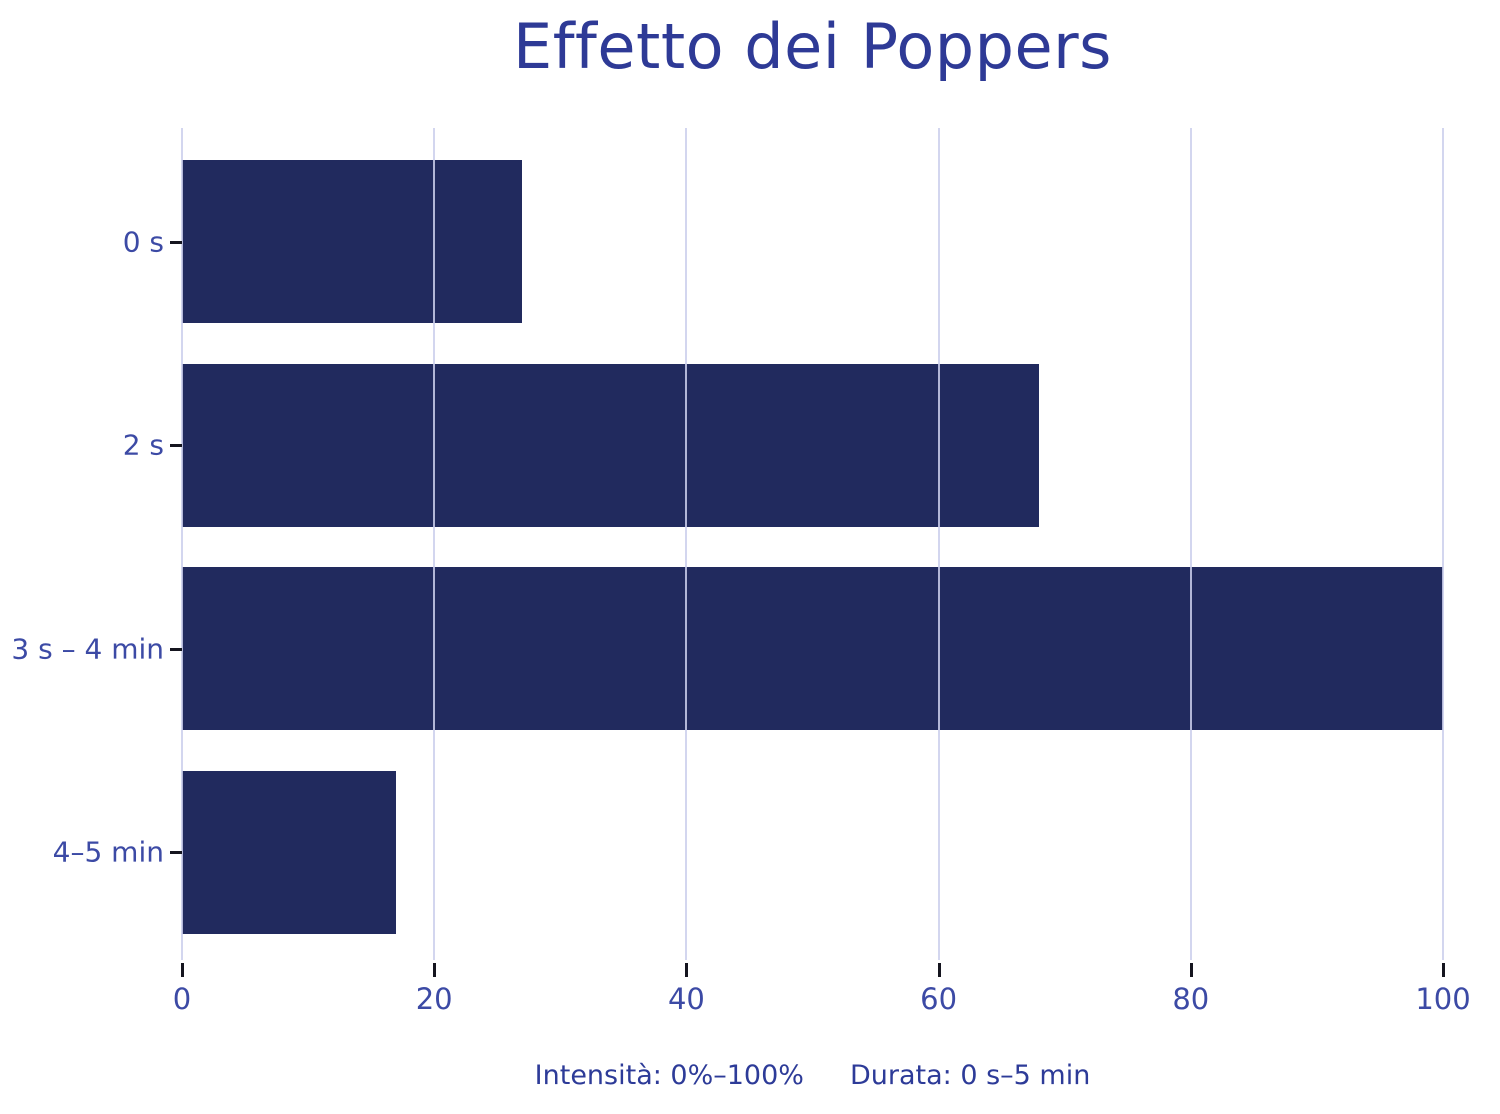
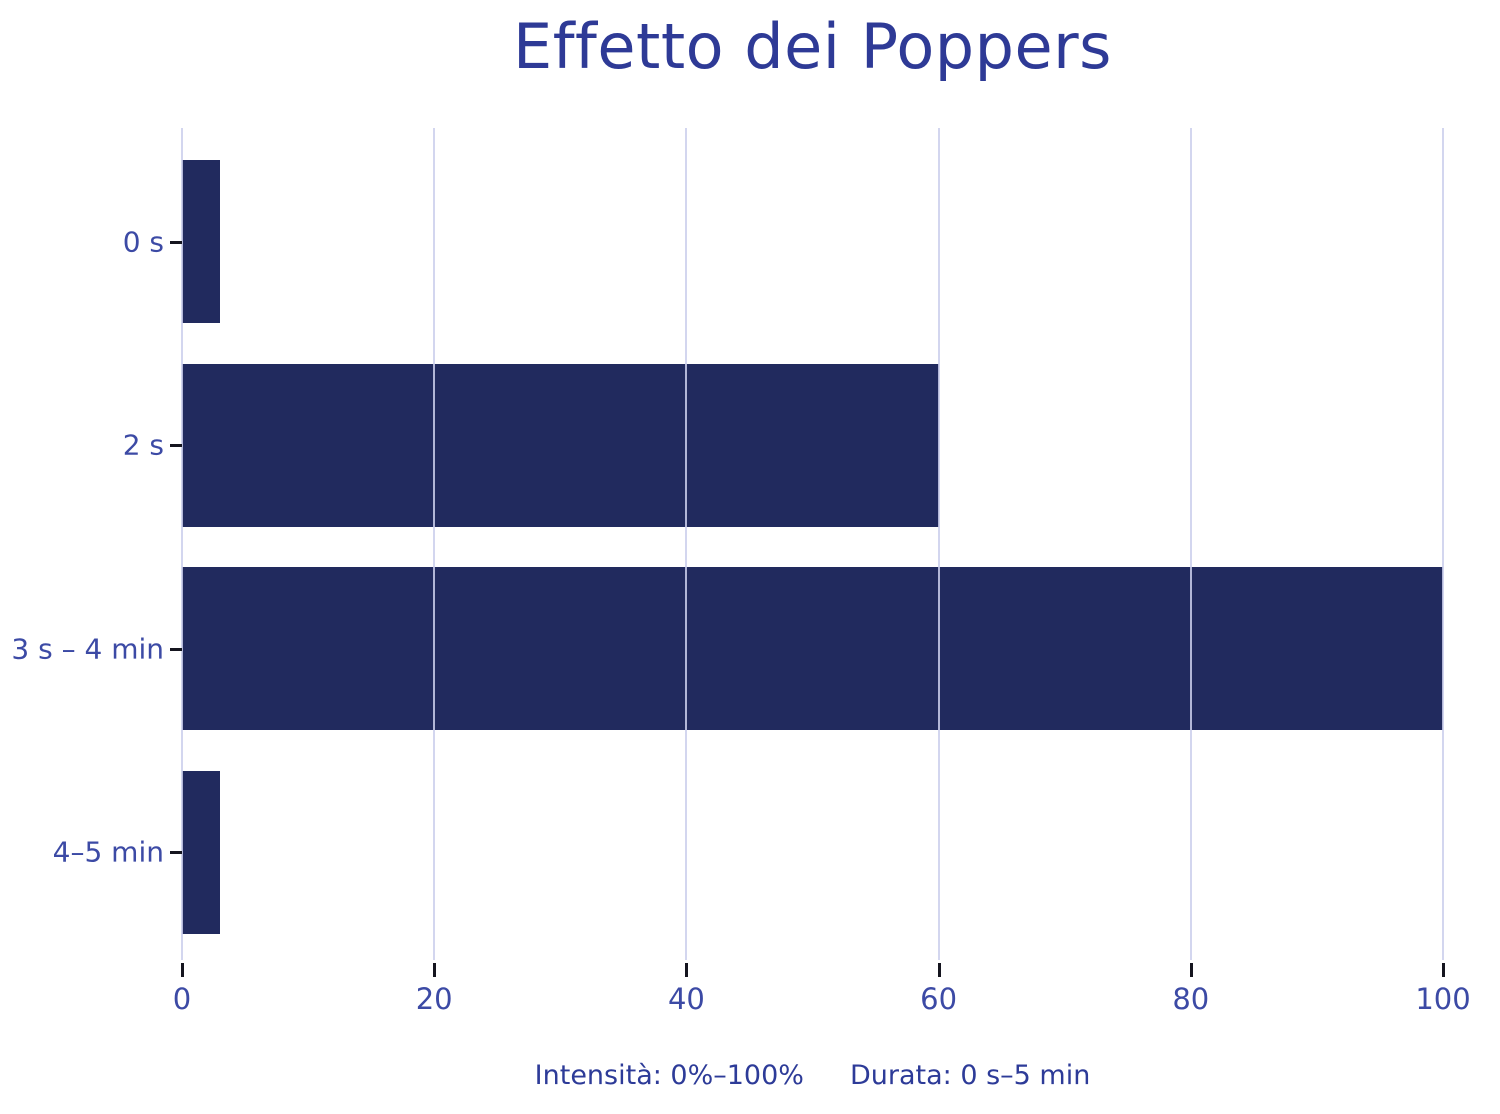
0 s: 27 -> 3
2 s: 68 -> 60
4–5 min: 17 -> 3
